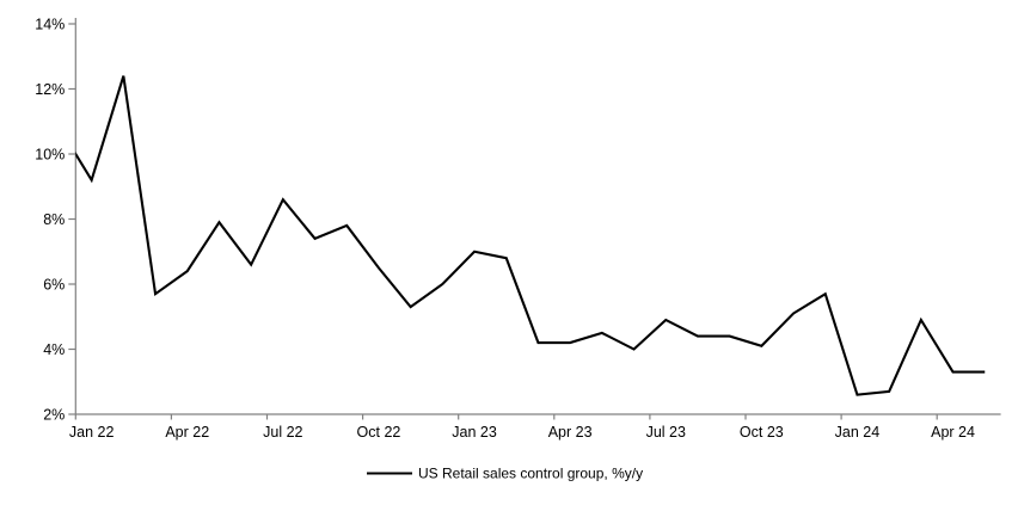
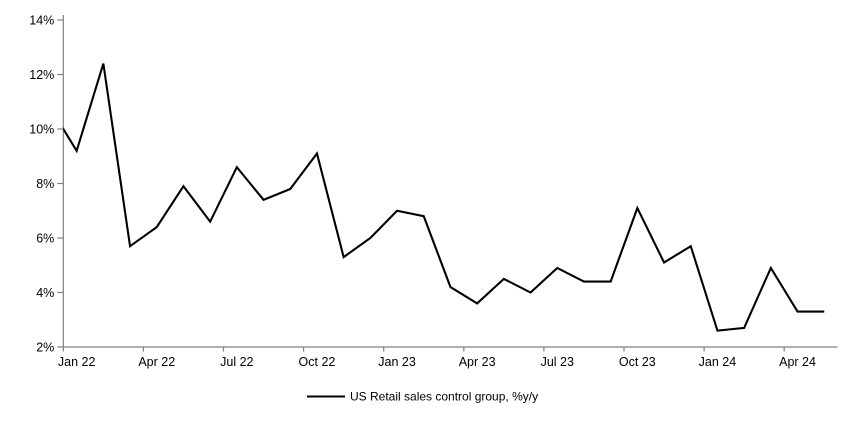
Oct 22: 6.5% -> 9.1%
Apr 23: 4.2% -> 3.6%
Oct 23: 4.1% -> 7.1%
